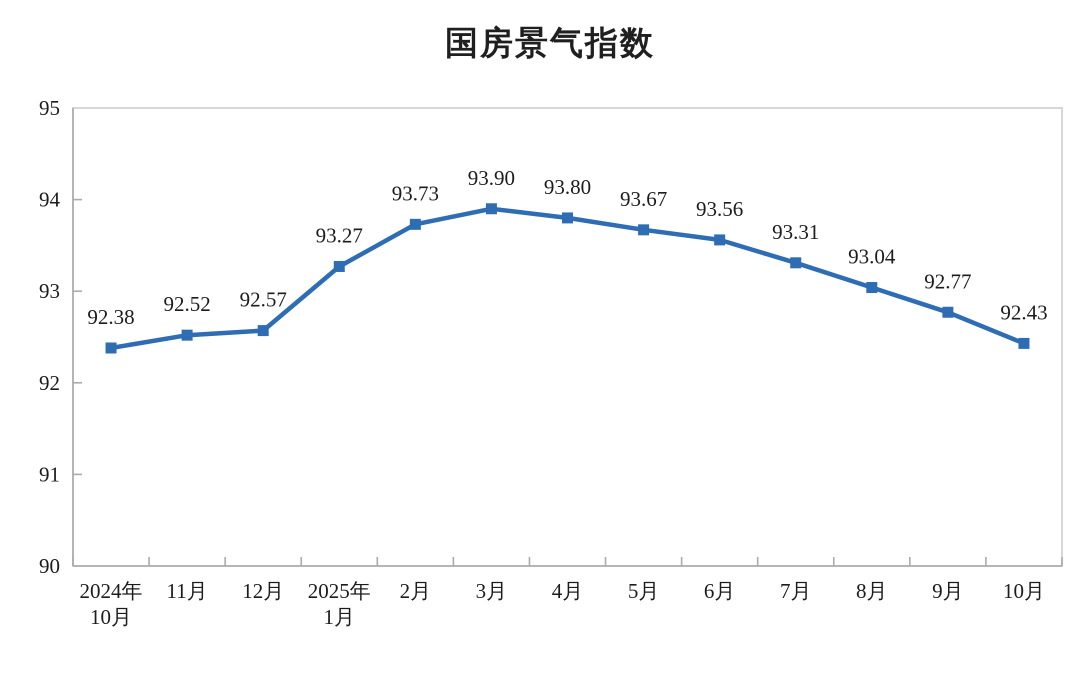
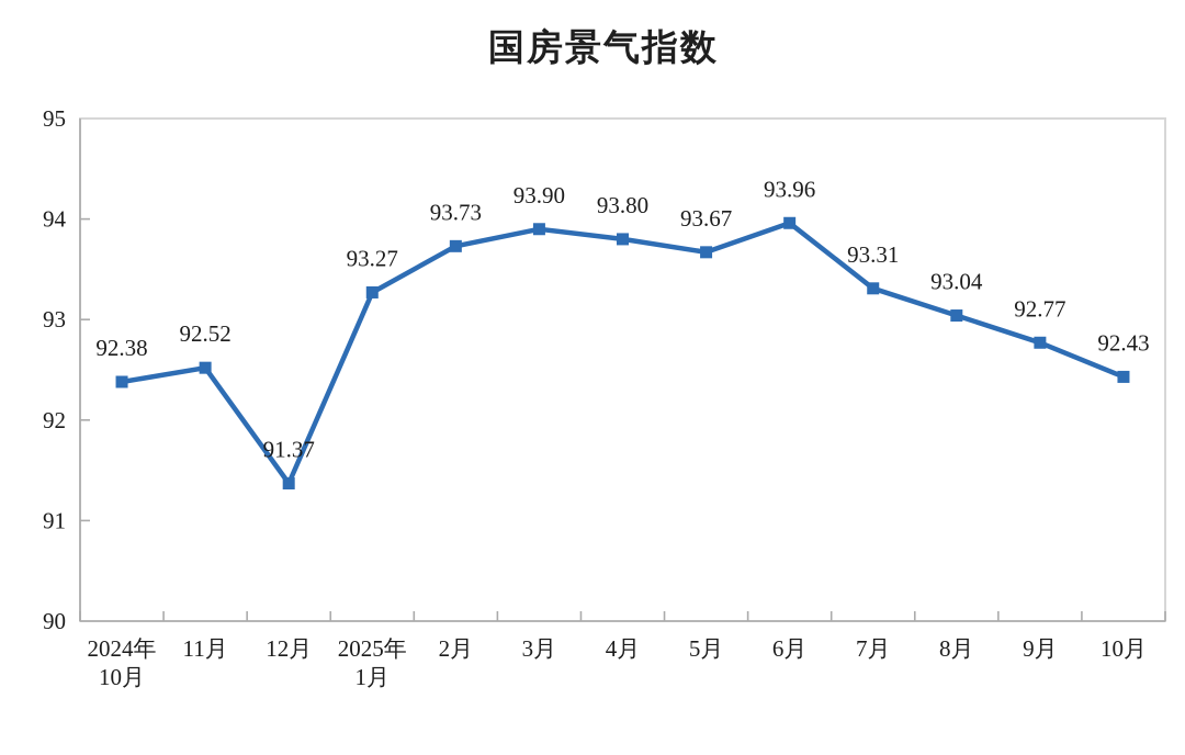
12月: 92.57 -> 91.37
6月: 93.56 -> 93.96
